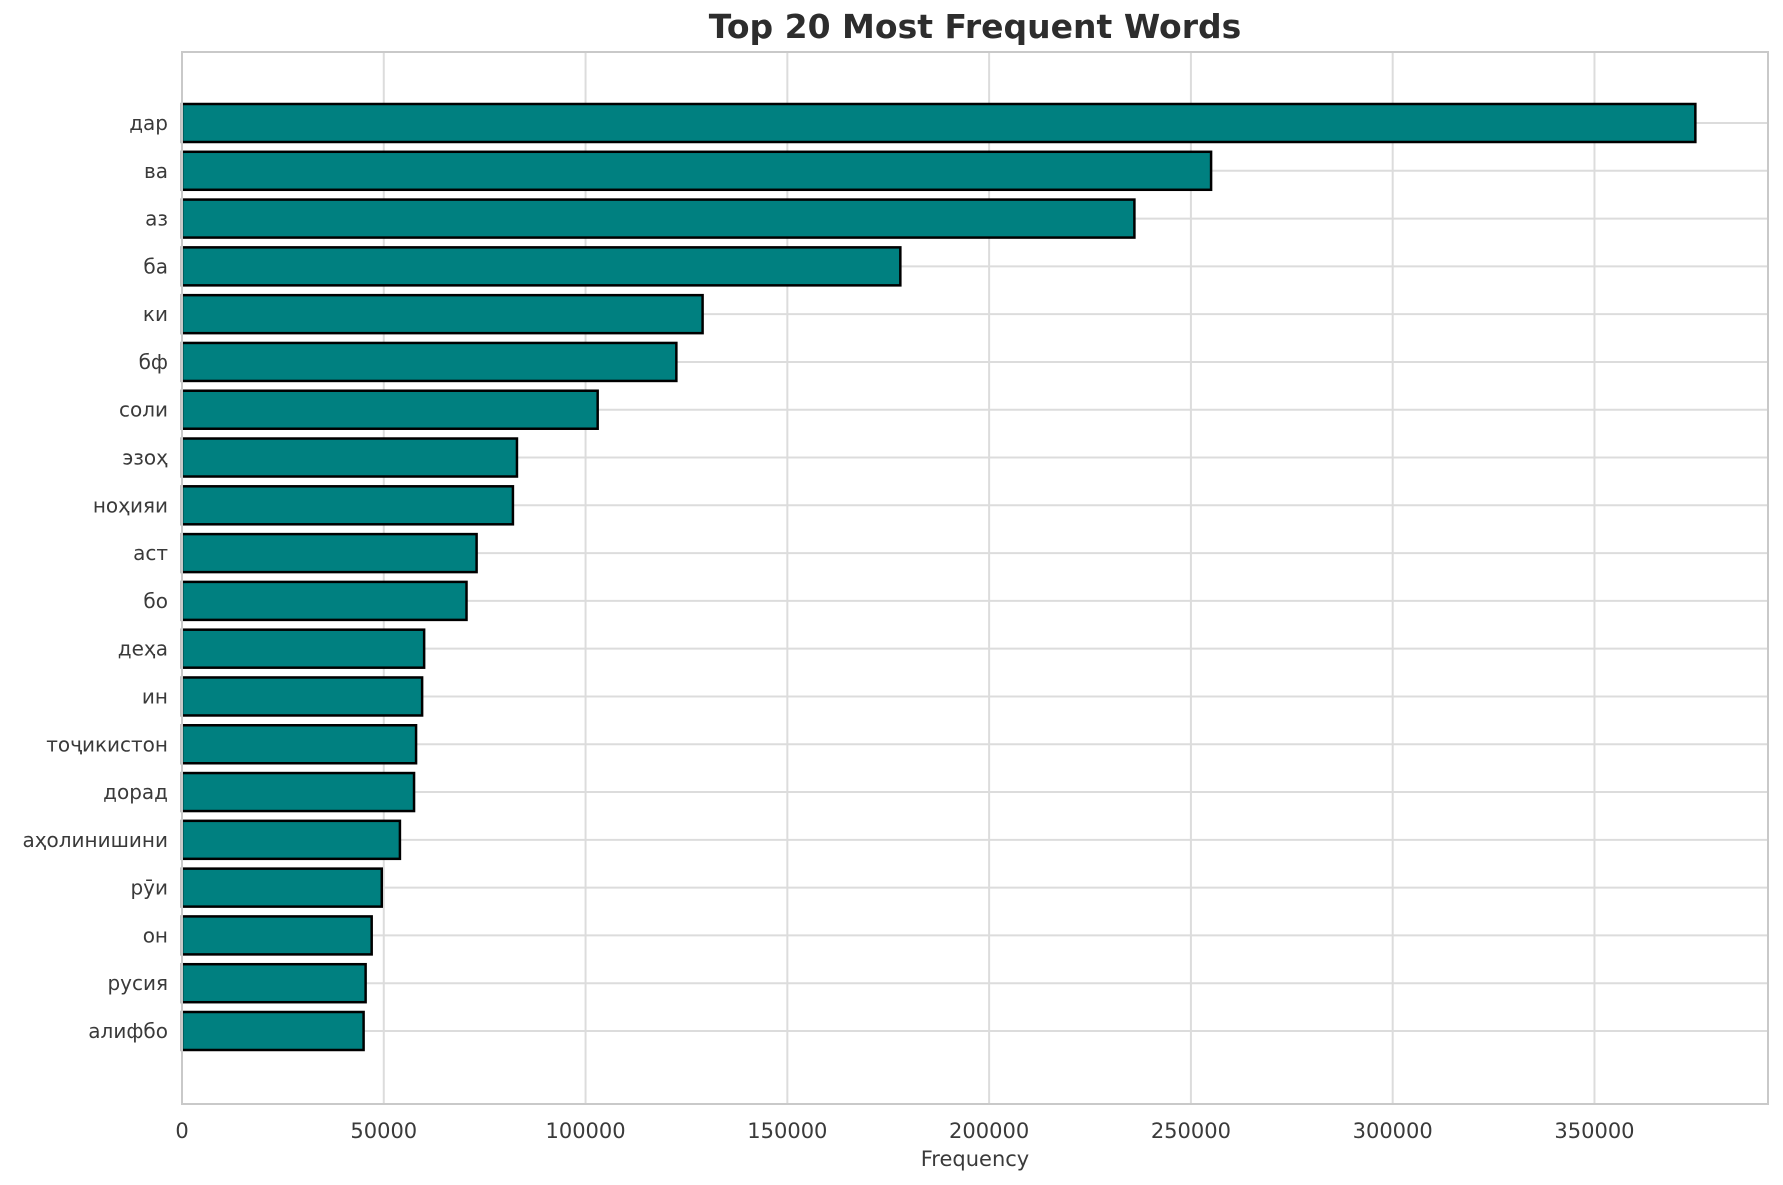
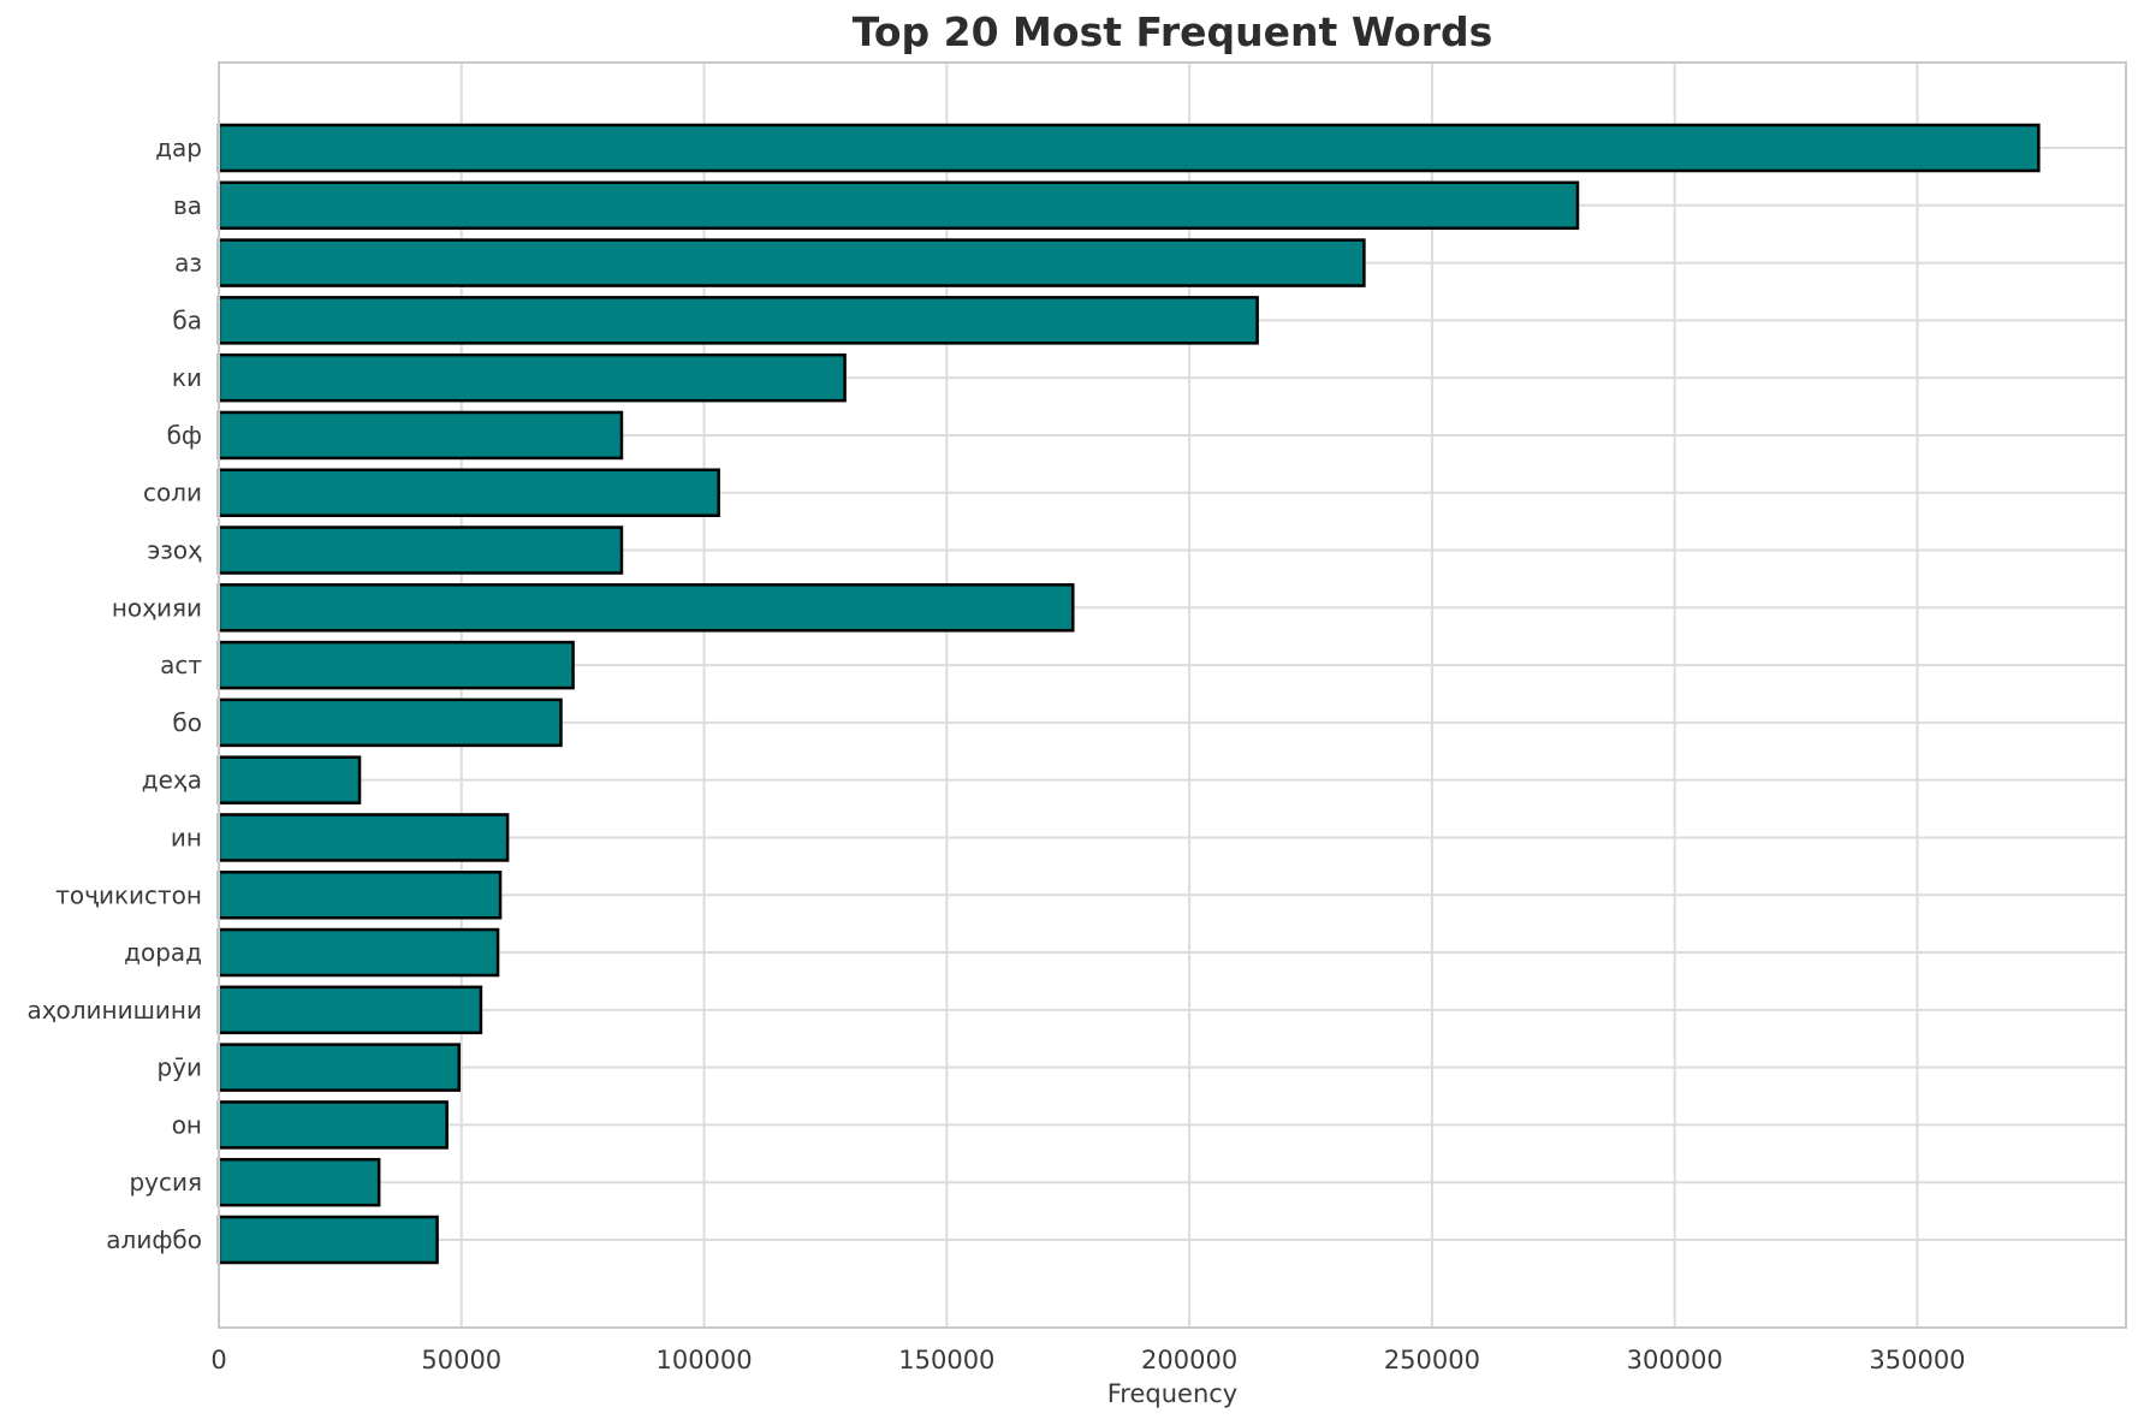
ва: 255000 -> 280000
ба: 178000 -> 214000
бф: 122000 -> 83000
ноҳияи: 82000 -> 176000
деҳа: 60000 -> 29000
русия: 46000 -> 33000
